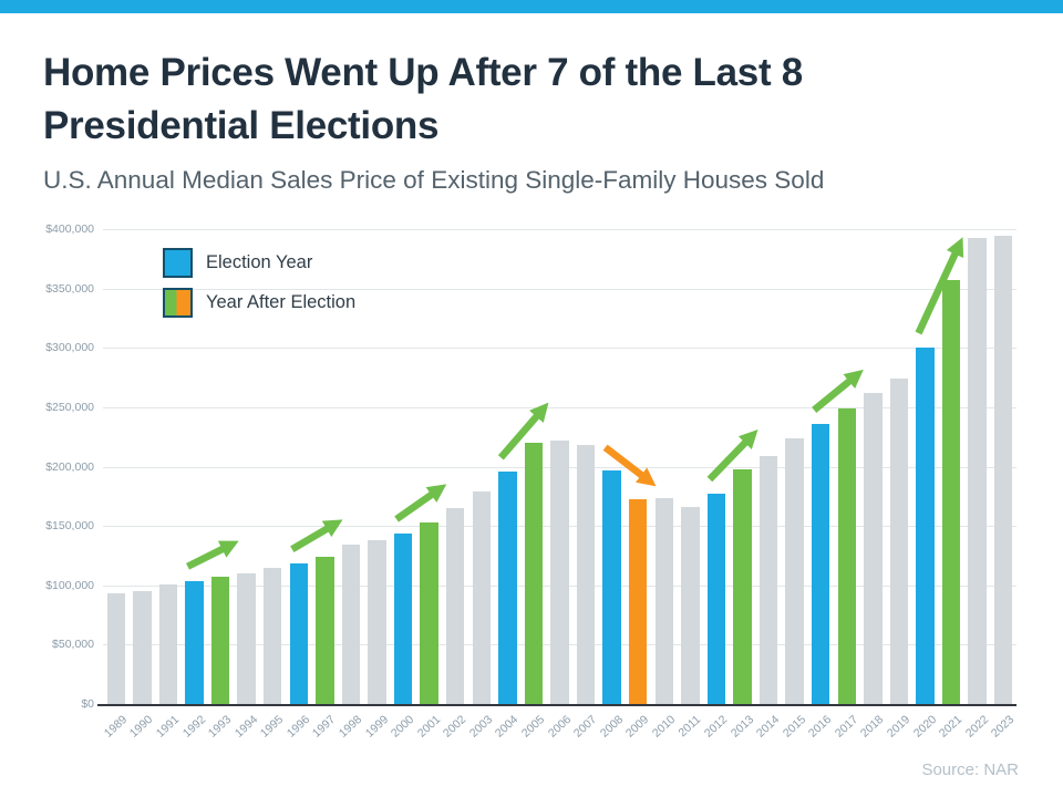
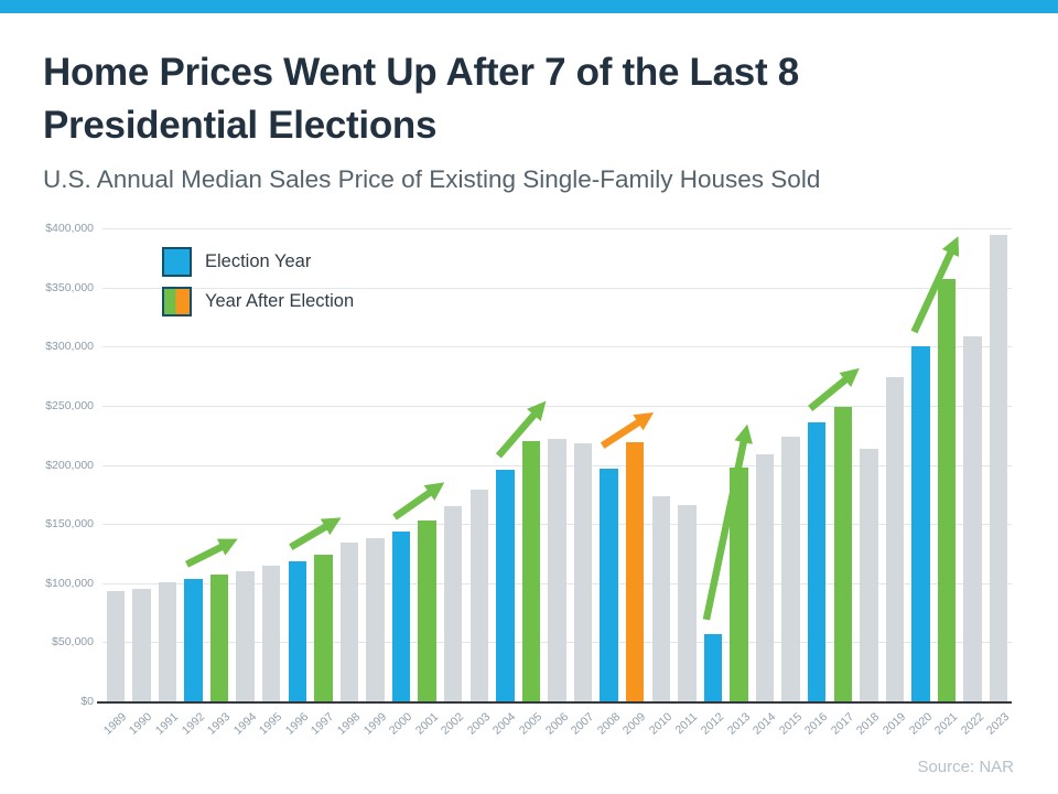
2009: $172000 -> $219000
2012: $177000 -> $57000
2018: $262000 -> $214000
2022: $393000 -> $309000
